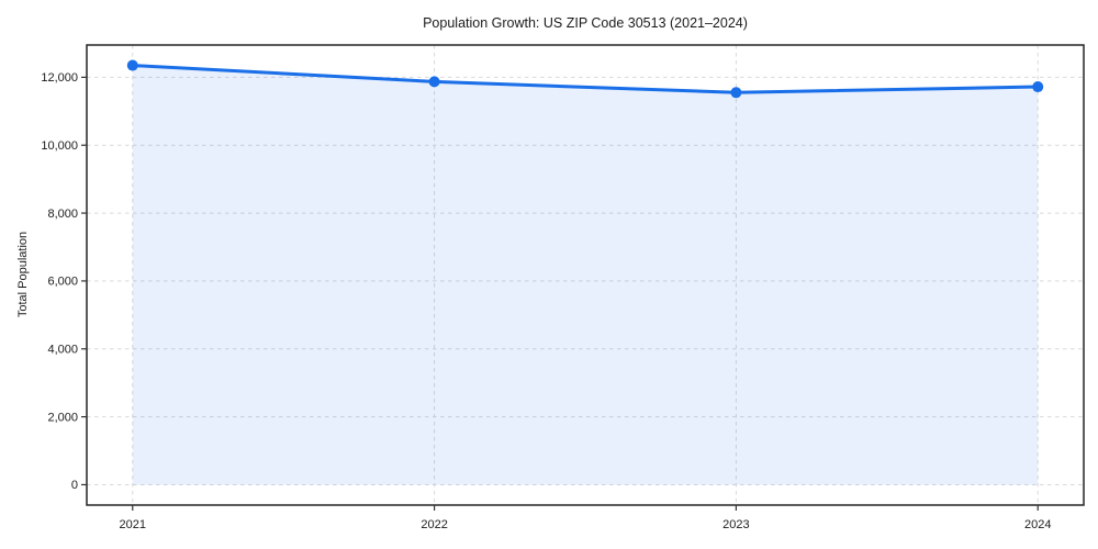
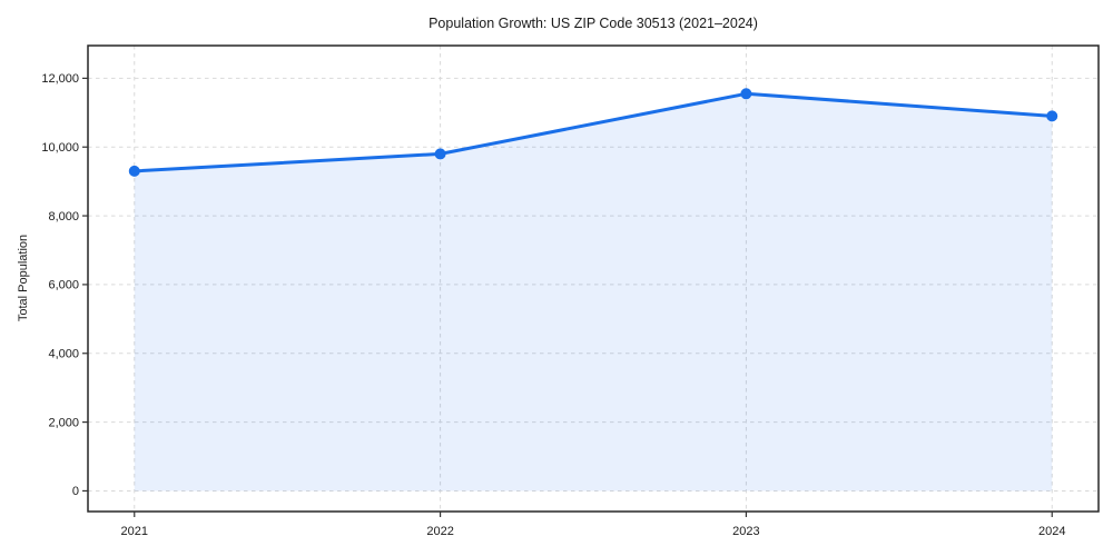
2021: 12400 -> 9300
2022: 11900 -> 9800
2024: 11700 -> 10900
